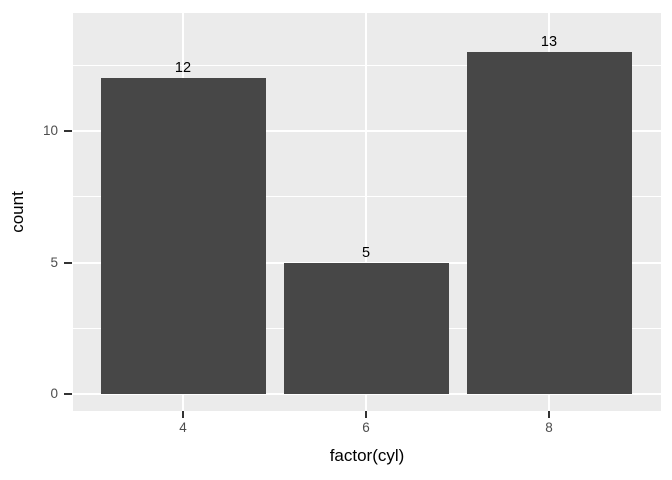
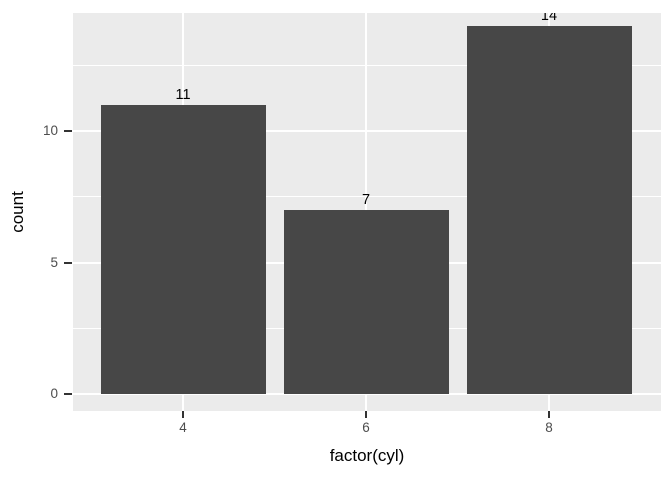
4: 12 -> 11
6: 5 -> 7
8: 13 -> 14
